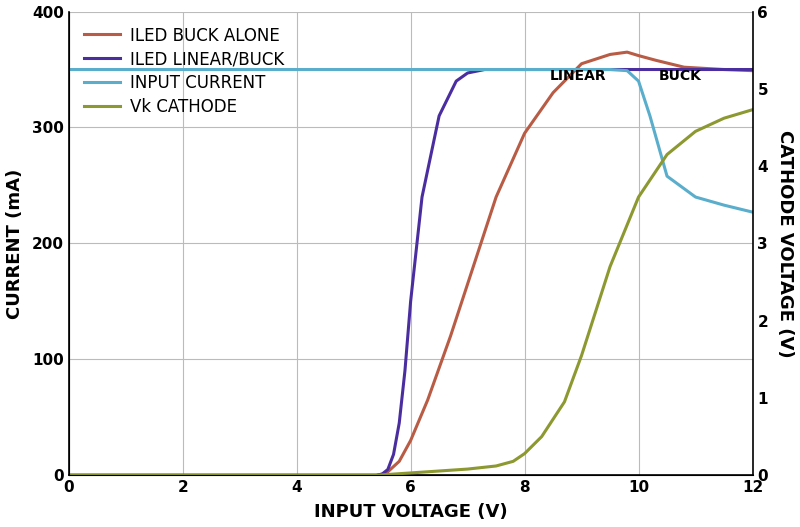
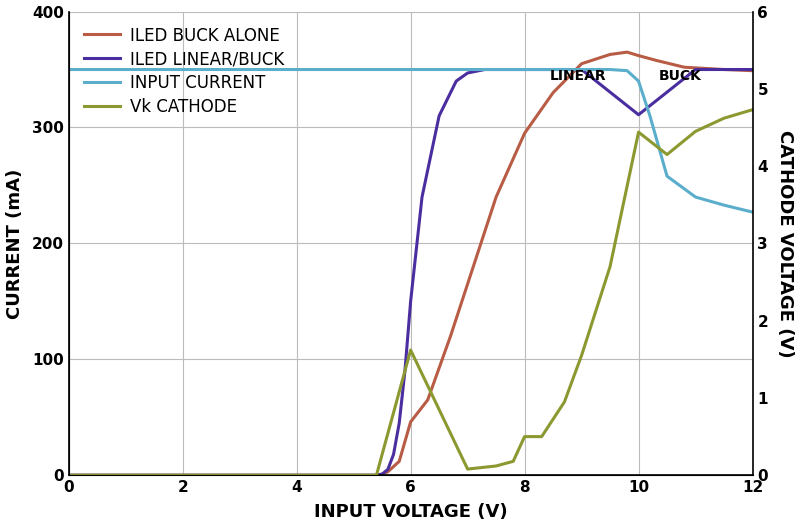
ILED BUCK ALONE/6: 30 -> 46
Vk CATHODE/6: 0.03 -> 1.62
Vk CATHODE/8: 0.28 -> 0.50
ILED LINEAR/BUCK/10: 350 -> 311
Vk CATHODE/10: 3.60 -> 4.44
